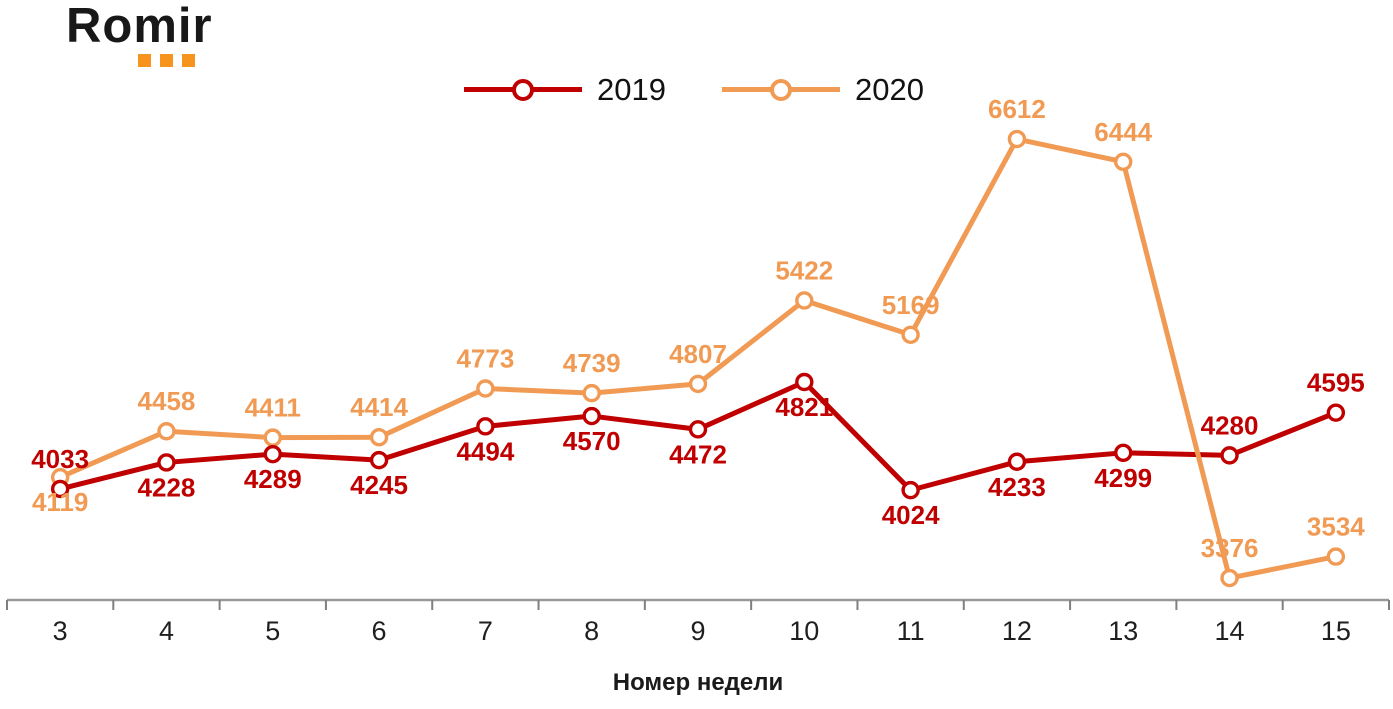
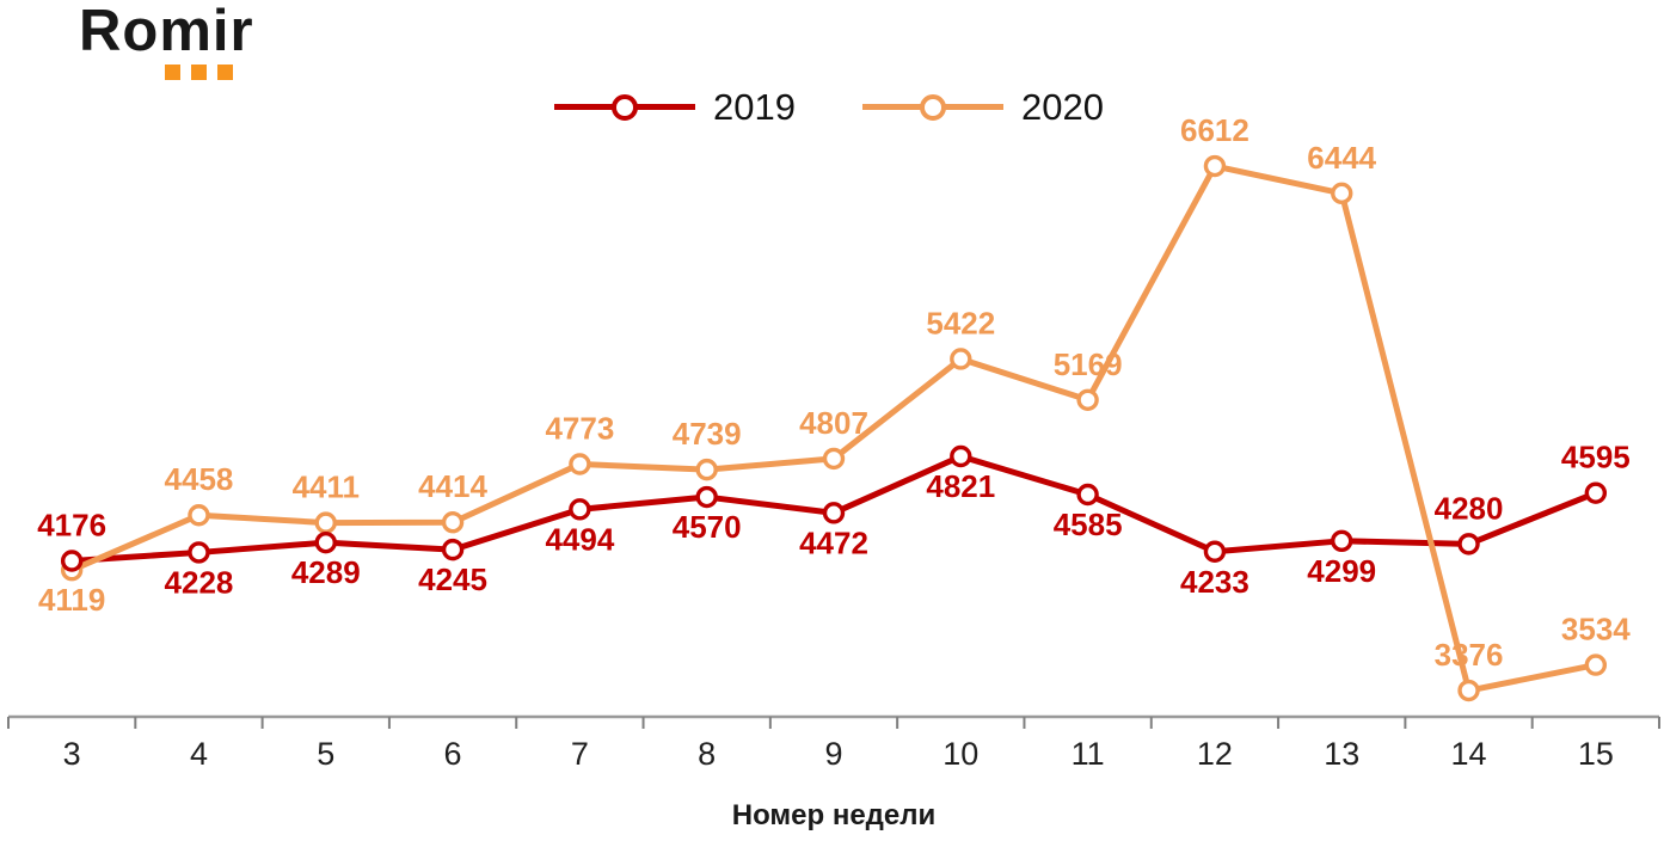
2019/3: 4033 -> 4176
2019/11: 4024 -> 4585
